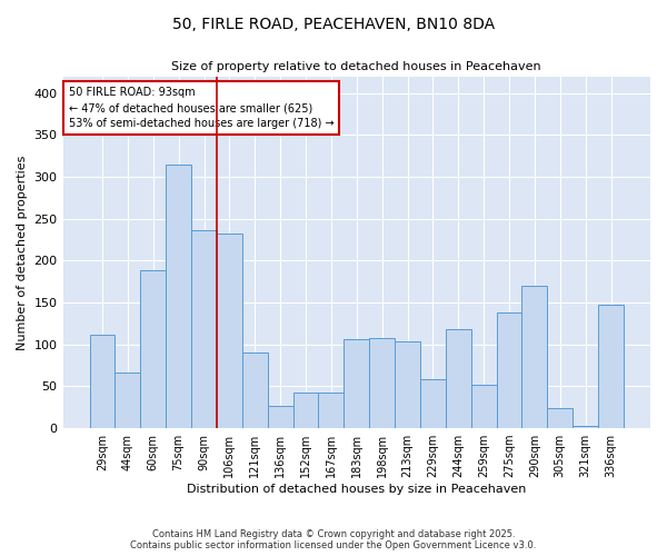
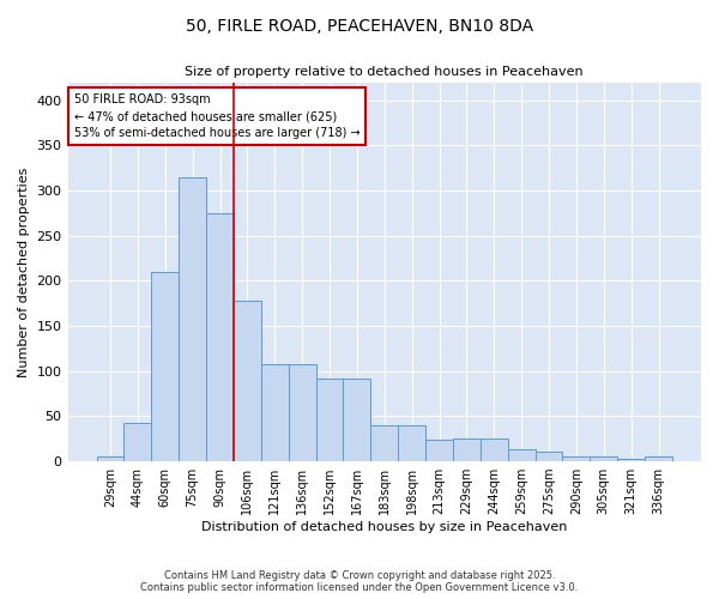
29sqm: 112 -> 5
44sqm: 66 -> 43
60sqm: 188 -> 210
90sqm: 236 -> 275
106sqm: 232 -> 178
121sqm: 90 -> 108
136sqm: 26 -> 108
152sqm: 42 -> 92
167sqm: 42 -> 92
183sqm: 106 -> 40
198sqm: 108 -> 40
213sqm: 104 -> 24
229sqm: 58 -> 25
244sqm: 118 -> 25
259sqm: 52 -> 14
275sqm: 138 -> 11
290sqm: 170 -> 5
305sqm: 24 -> 5
336sqm: 148 -> 5
